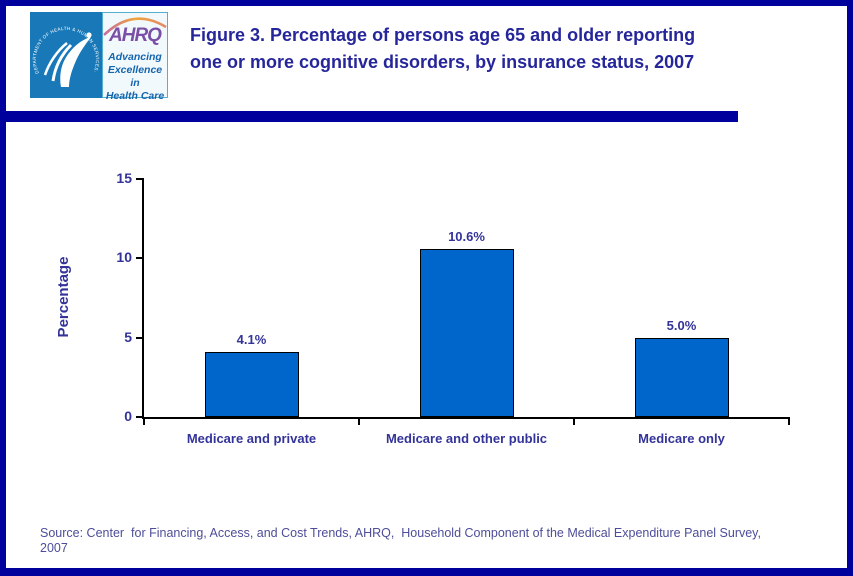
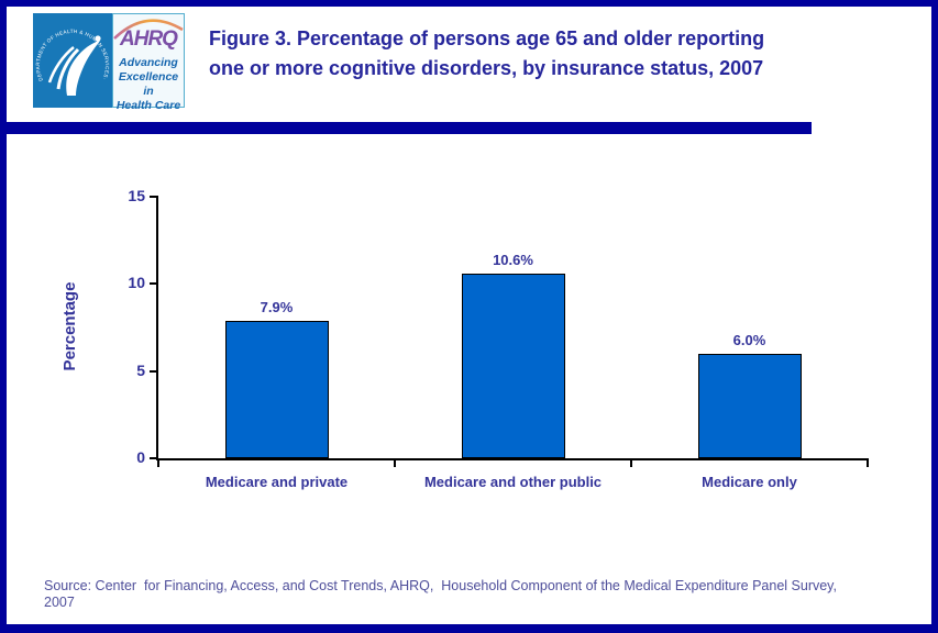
Medicare and private: 4.1% -> 7.9%
Medicare only: 5.0% -> 6.0%
